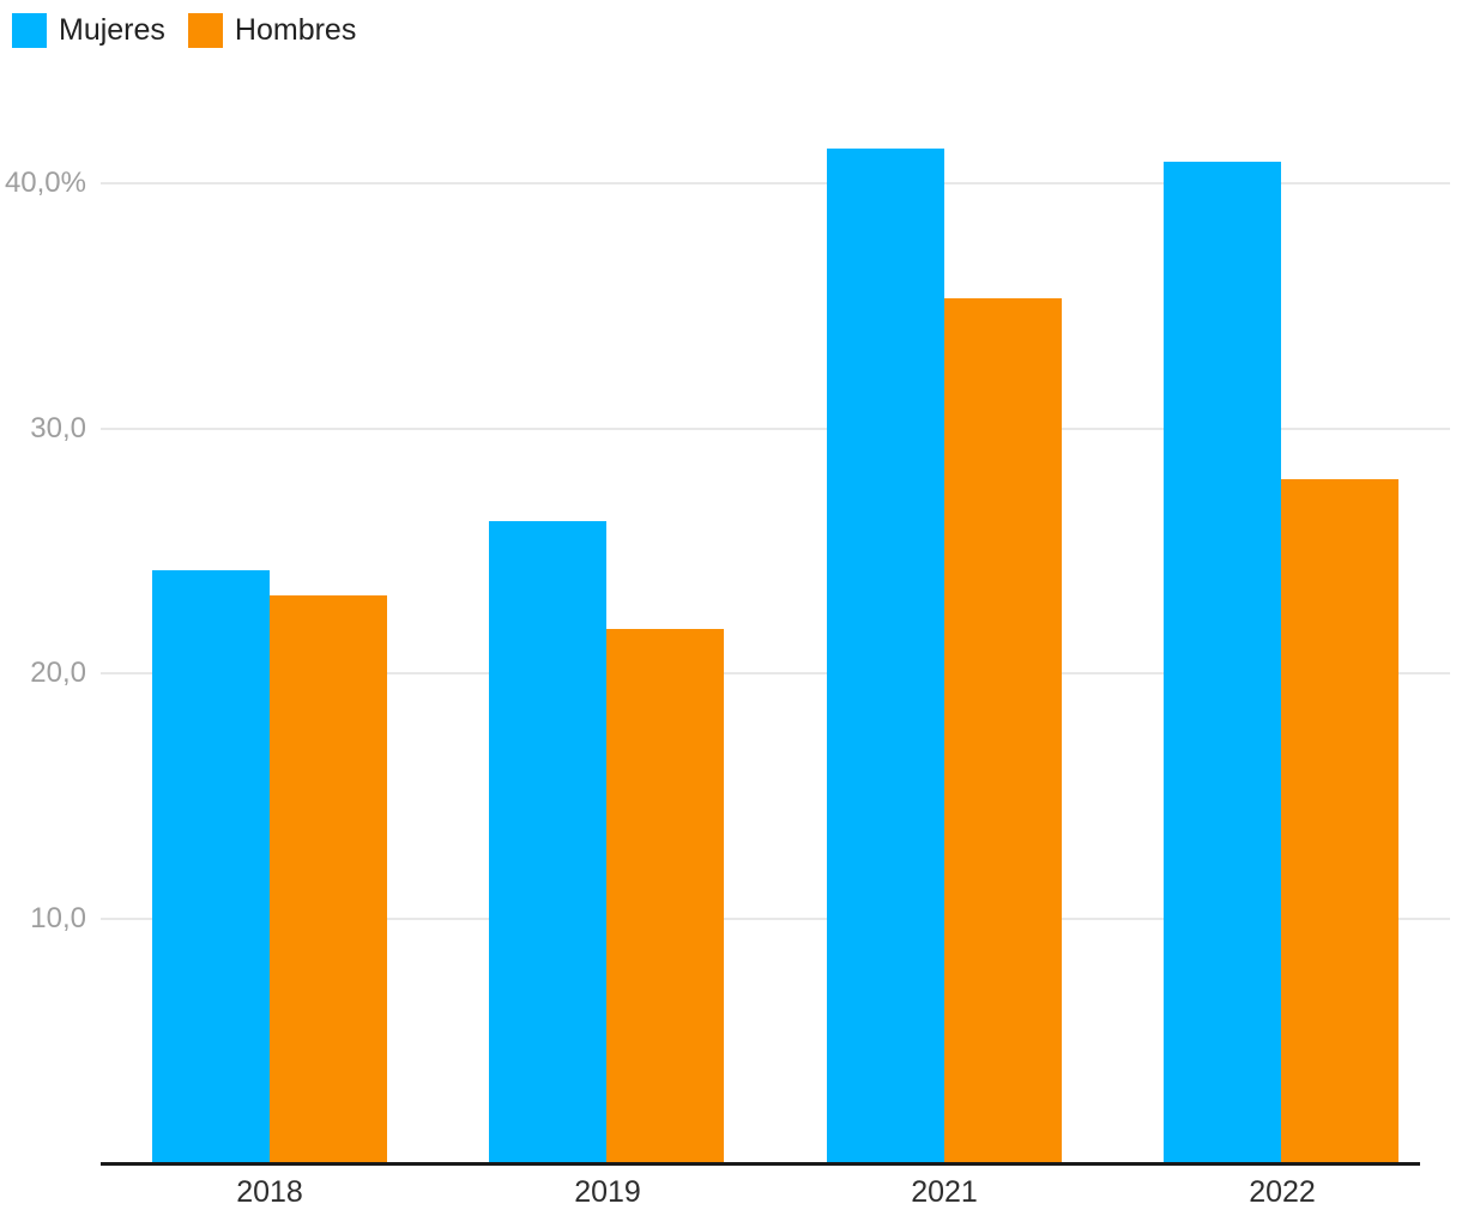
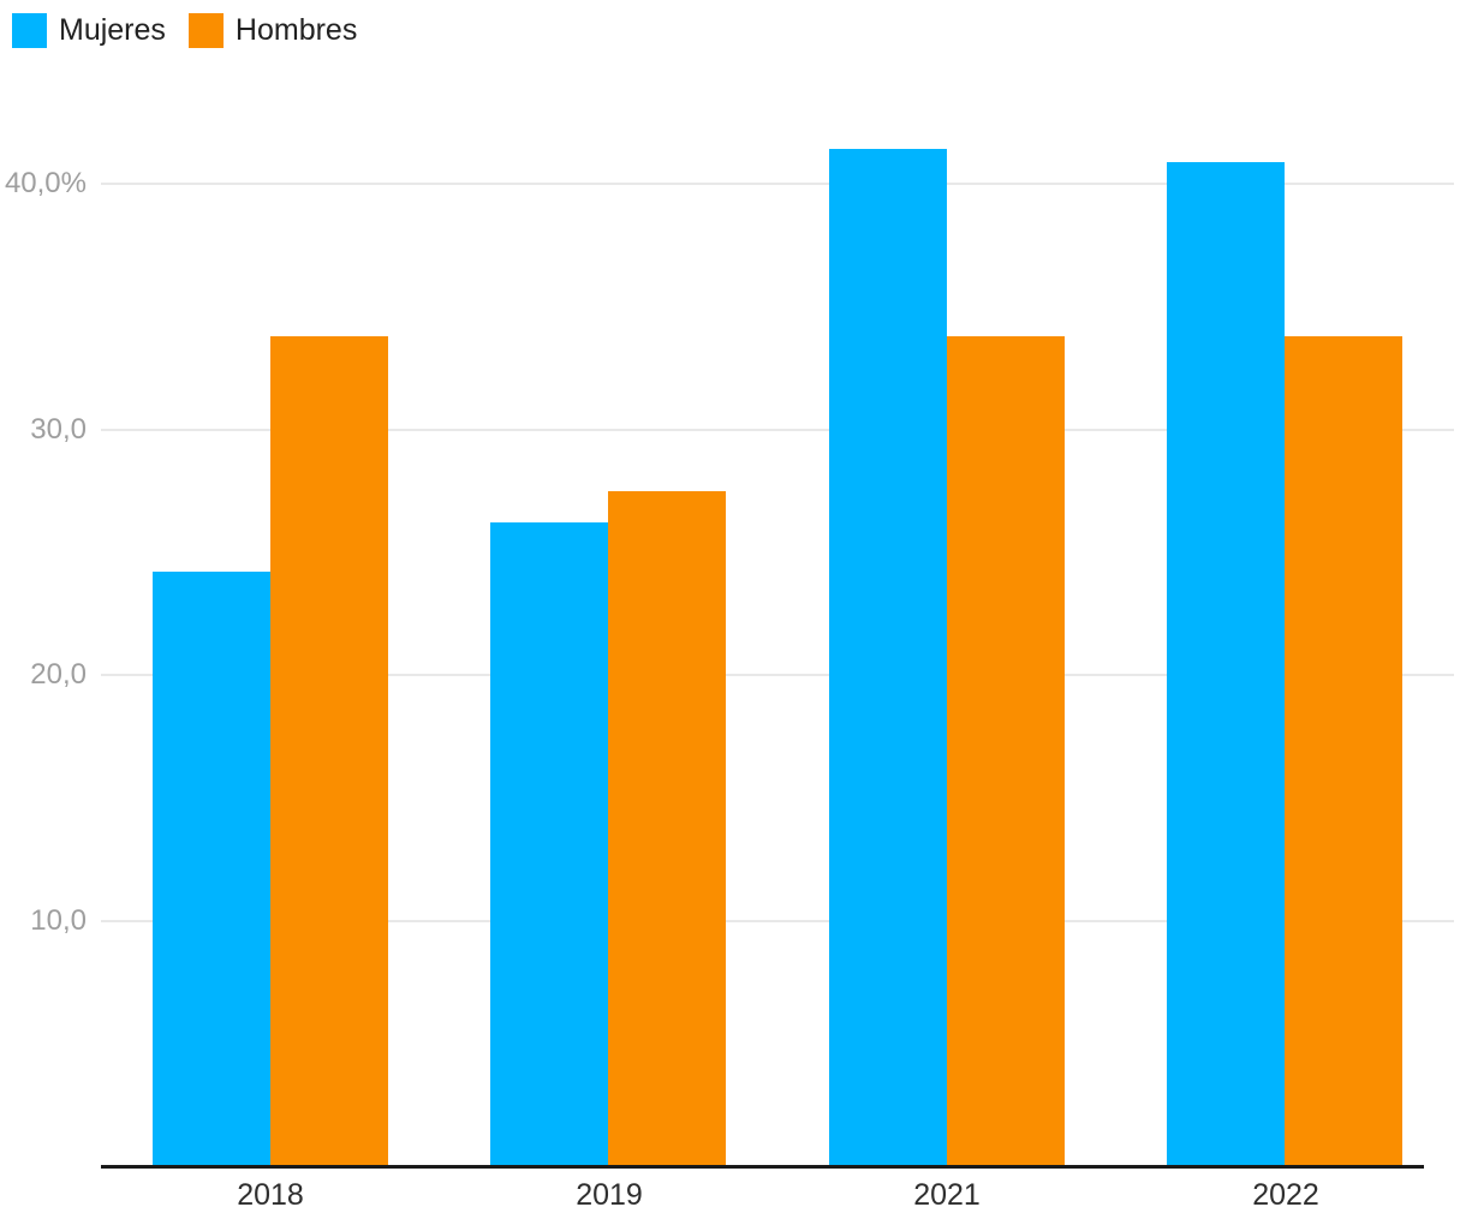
Hombres/2018: 23,2% -> 33,8%
Hombres/2019: 21,8% -> 27,5%
Hombres/2021: 35,3% -> 33,8%
Hombres/2022: 27,9% -> 33,8%
